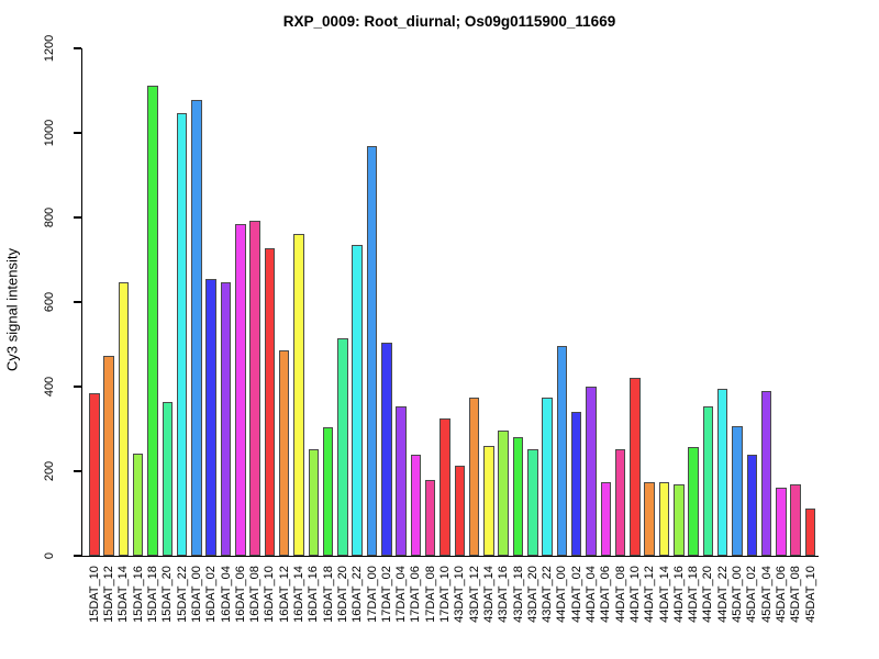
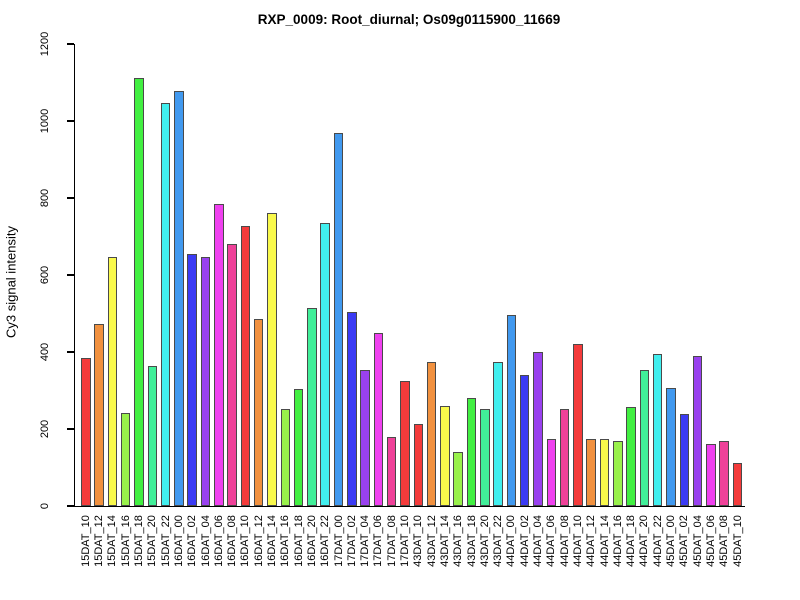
16DAT_08: 790 -> 680
17DAT_06: 240 -> 450
43DAT_16: 300 -> 140
